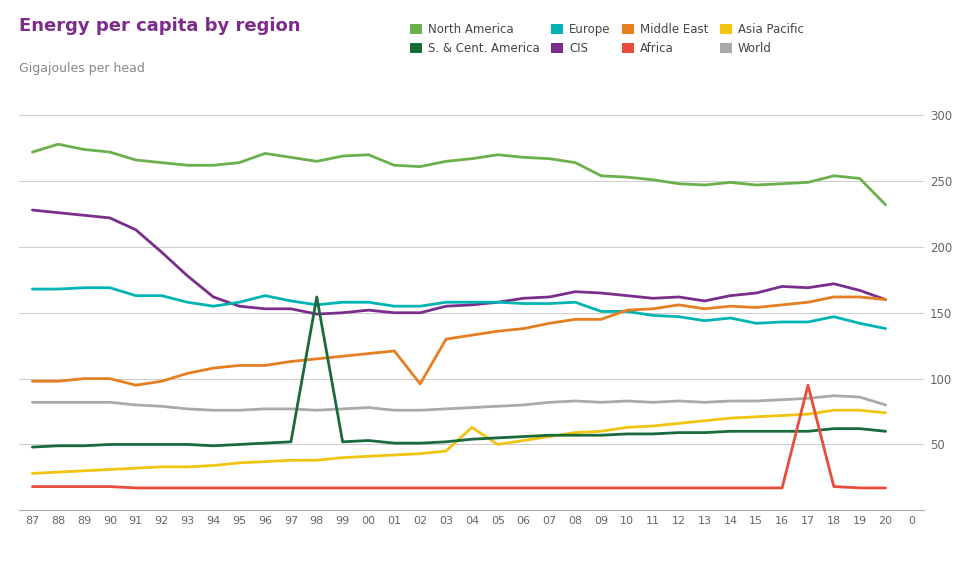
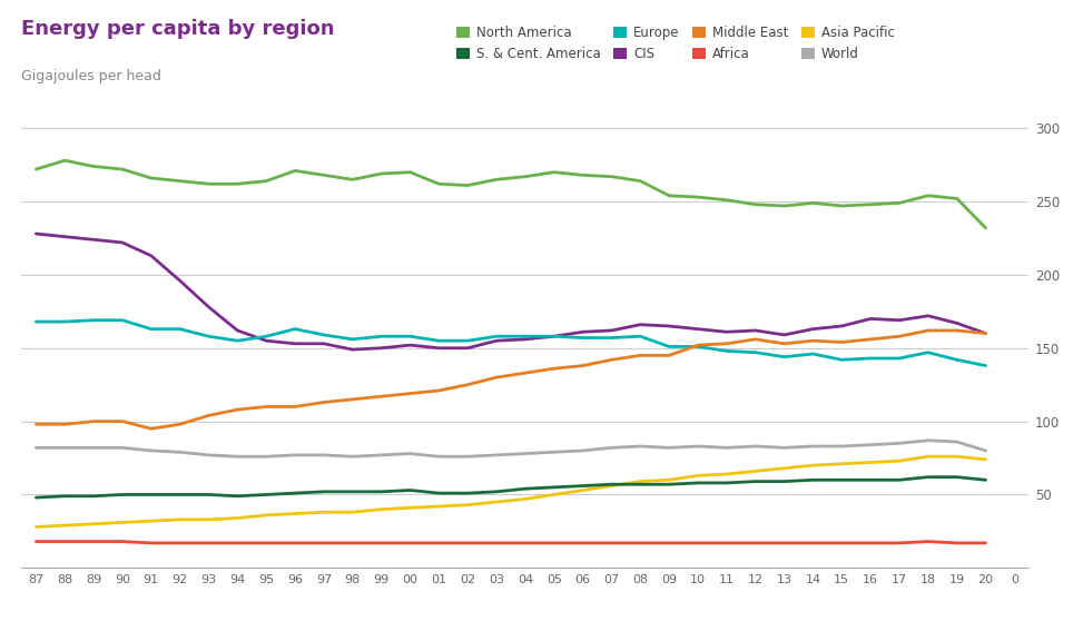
S. & Cent. America/98: 162 -> 52
Middle East/02: 96 -> 125
Asia Pacific/04: 63 -> 47
Africa/17: 95 -> 17
